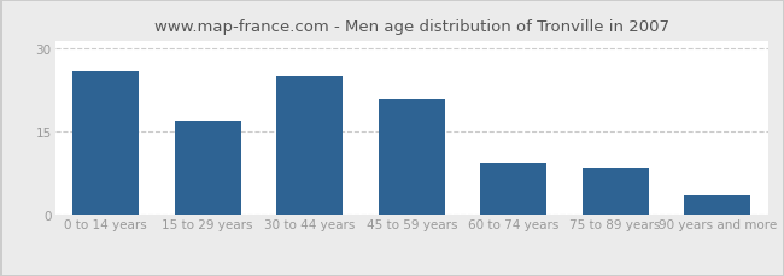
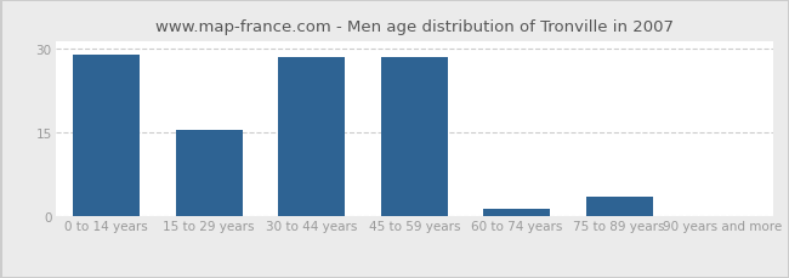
0 to 14 years: 26.0 -> 29.0
15 to 29 years: 17.0 -> 15.5
30 to 44 years: 25.0 -> 28.5
45 to 59 years: 21.0 -> 28.5
60 to 74 years: 9.5 -> 1.5
75 to 89 years: 8.5 -> 3.5
90 years and more: 3.5 -> 0.1
